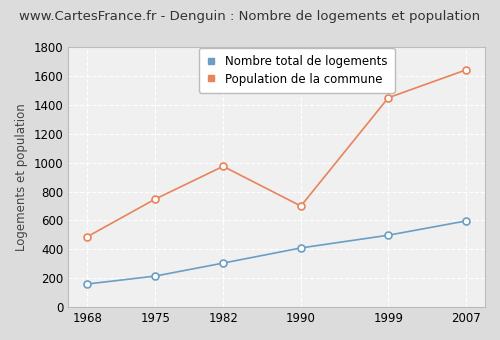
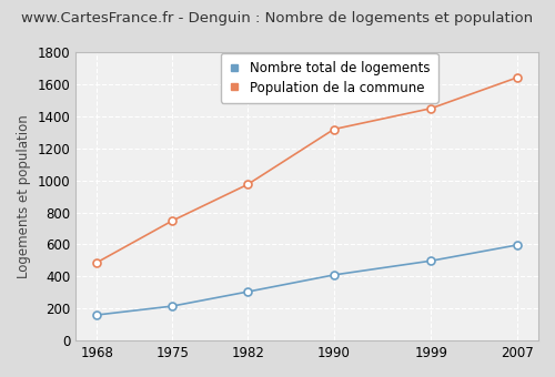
Population de la commune/1990: 700 -> 1320
